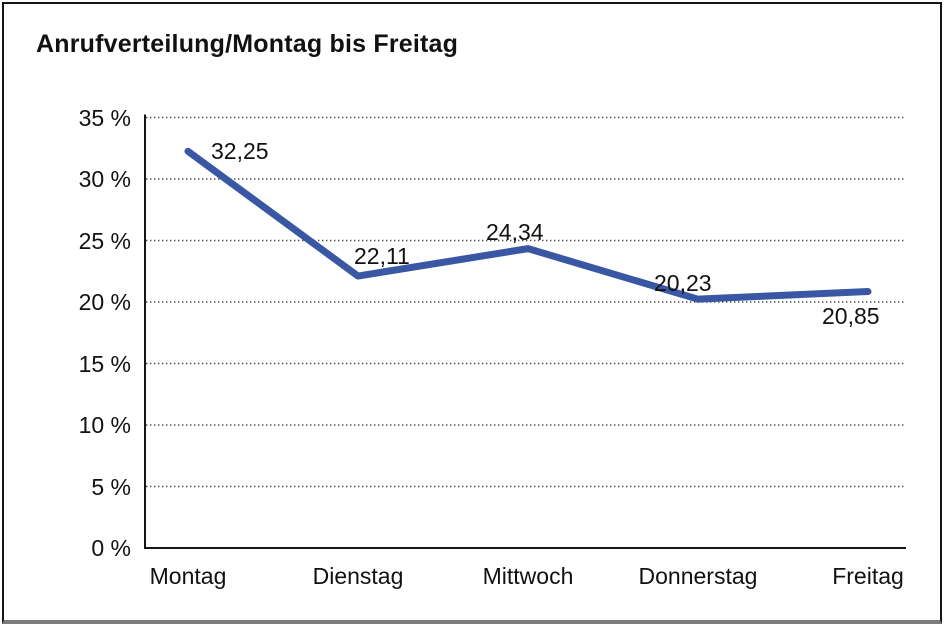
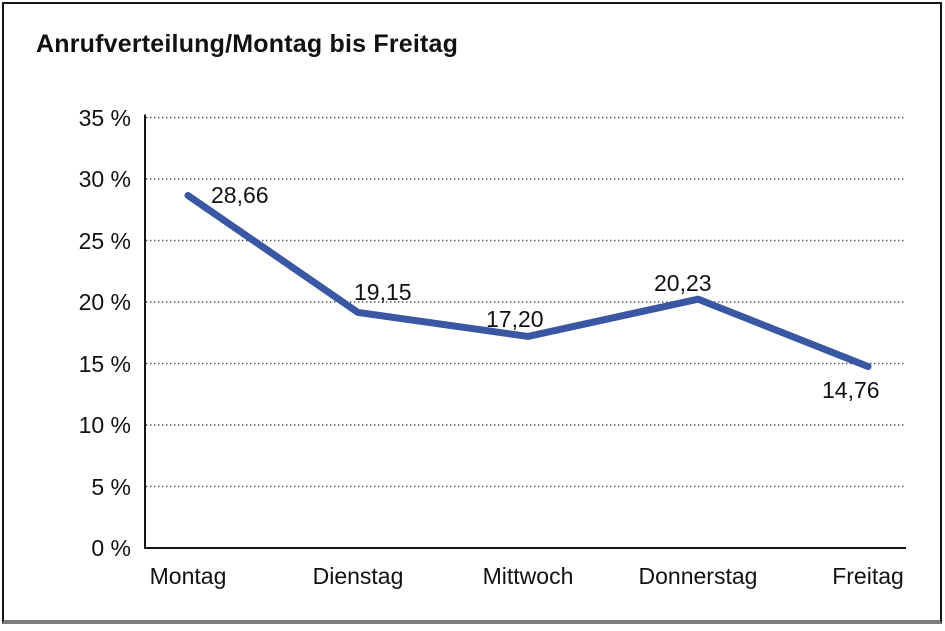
Montag: 32,25 -> 28,66
Dienstag: 22,11 -> 19,15
Mittwoch: 24,34 -> 17,20
Freitag: 20,85 -> 14,76
